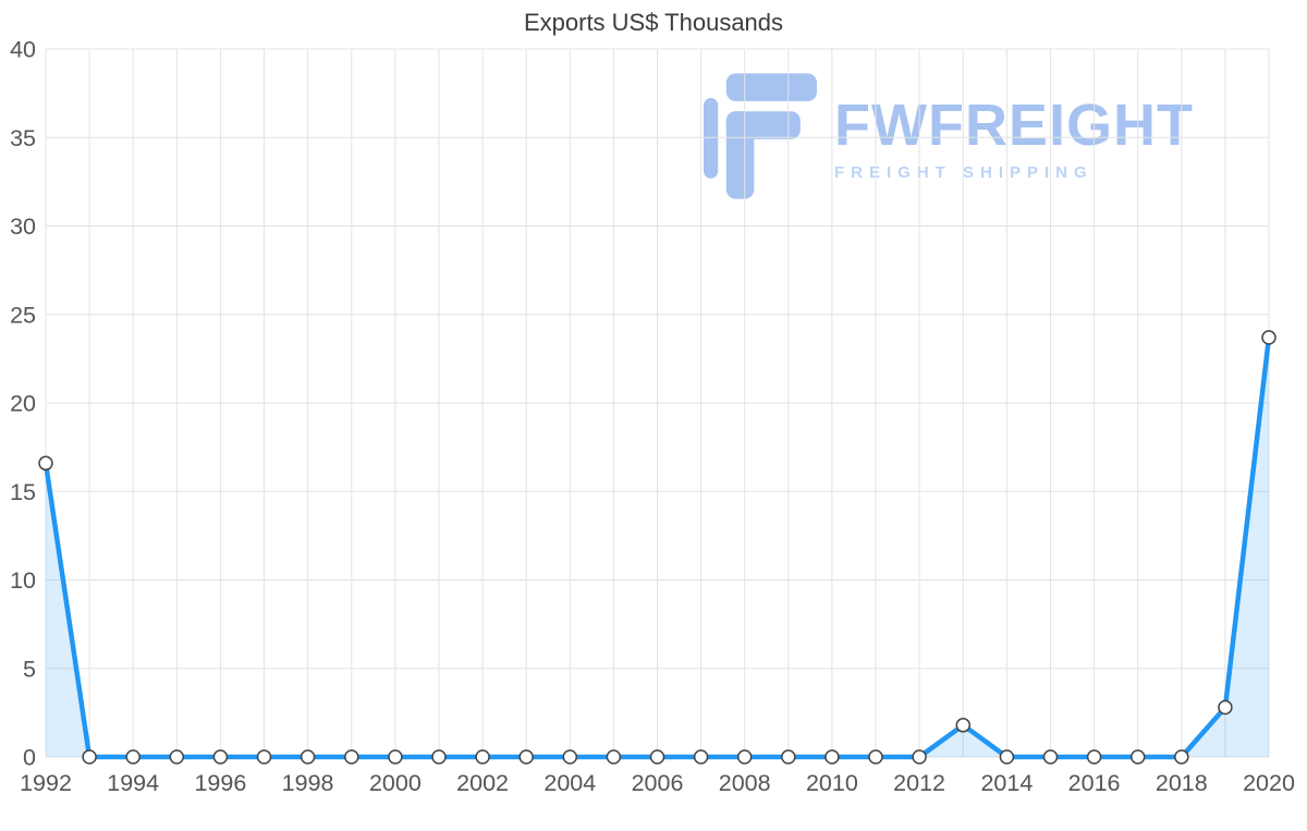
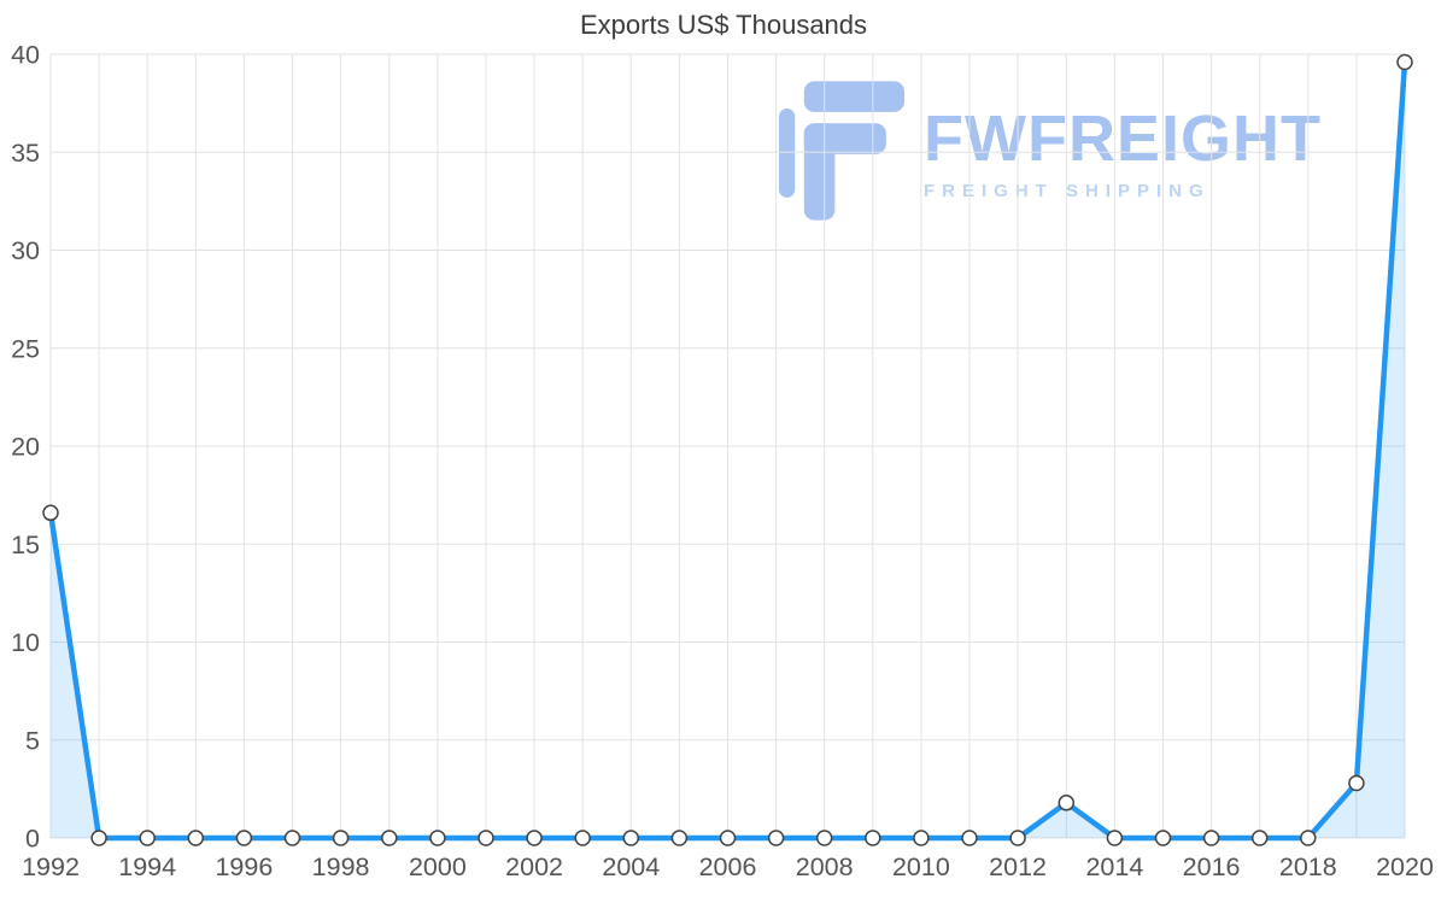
2020: 23.7 -> 39.6
